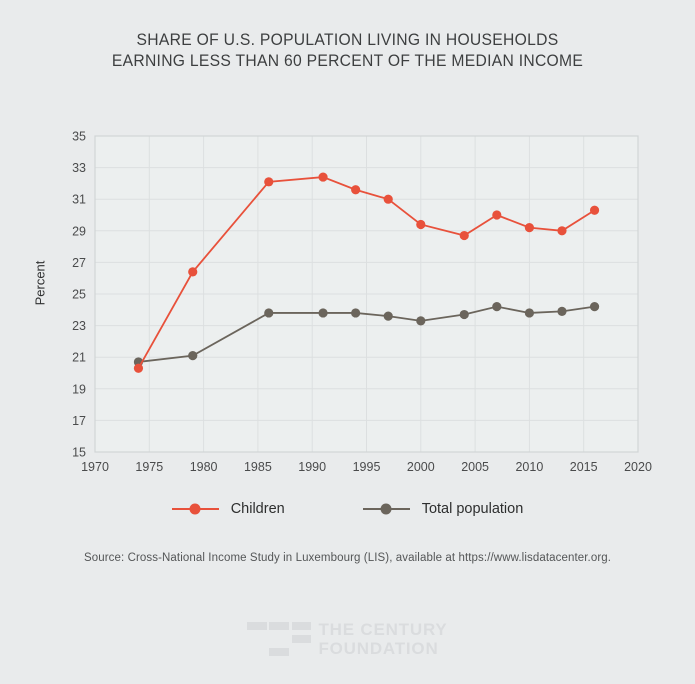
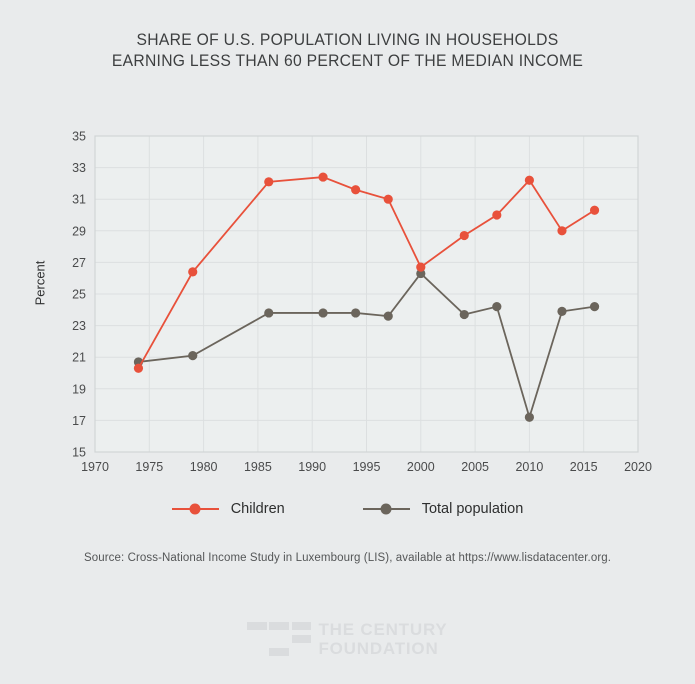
Children/2000: 29.4 -> 26.7
Total population/2000: 23.3 -> 26.3
Children/2010: 29.2 -> 32.2
Total population/2010: 23.8 -> 17.2
